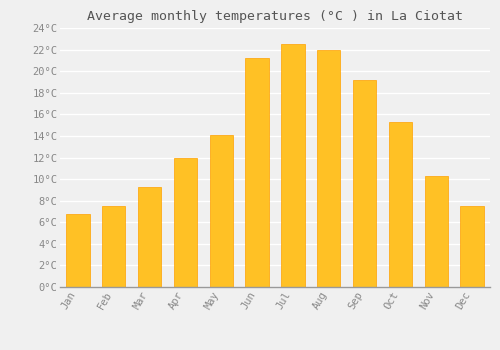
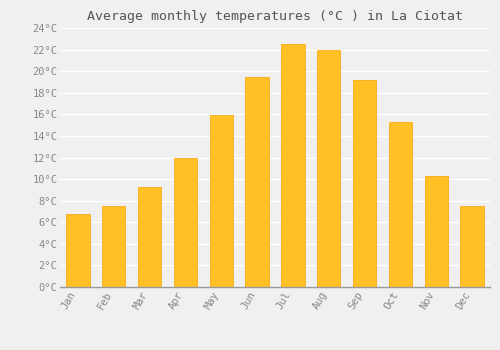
May: 14.1°C -> 15.9°C
Jun: 21.2°C -> 19.5°C
